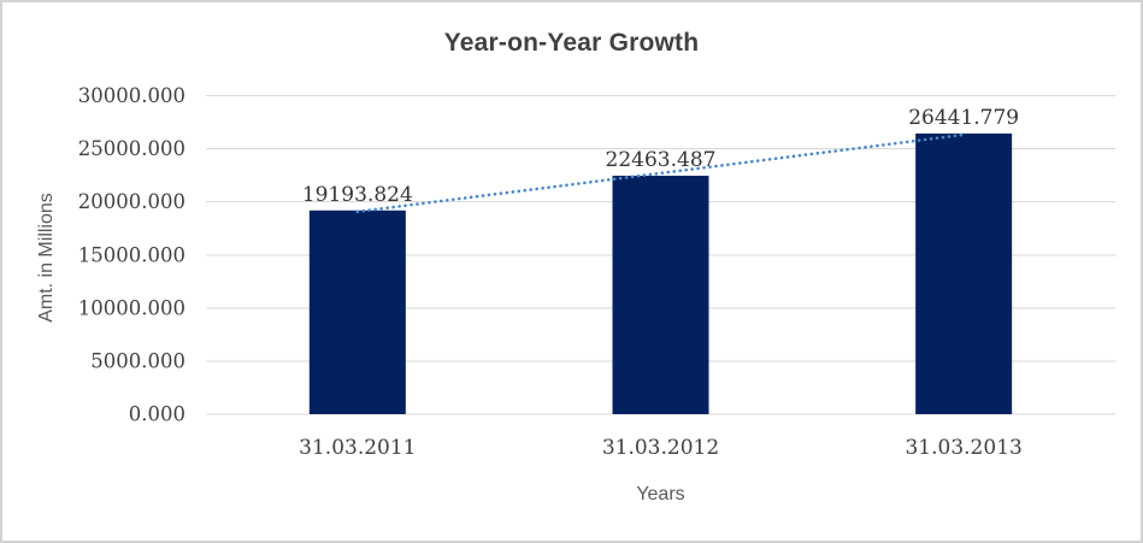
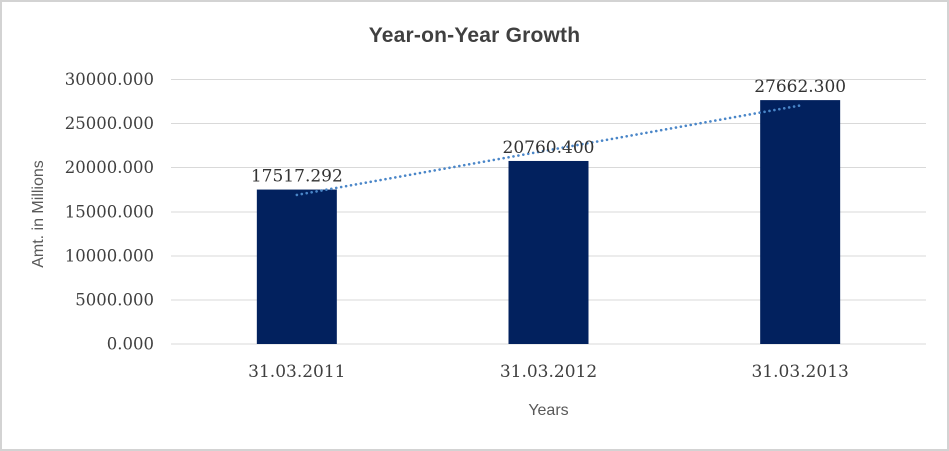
31.03.2011: 19193.824 -> 17517.292
31.03.2012: 22463.487 -> 20760.400
31.03.2013: 26441.779 -> 27662.300
